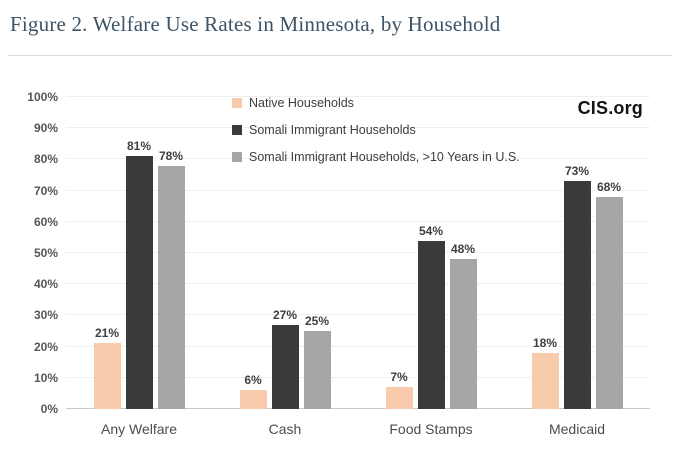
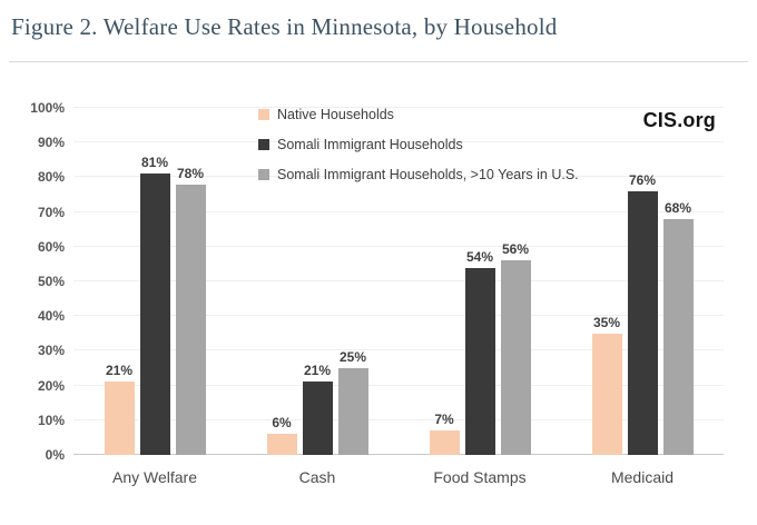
Somali Immigrant Households/Cash: 27% -> 21%
Somali Immigrant Households, >10 Years in U.S./Food Stamps: 48% -> 56%
Native Households/Medicaid: 18% -> 35%
Somali Immigrant Households/Medicaid: 73% -> 76%
